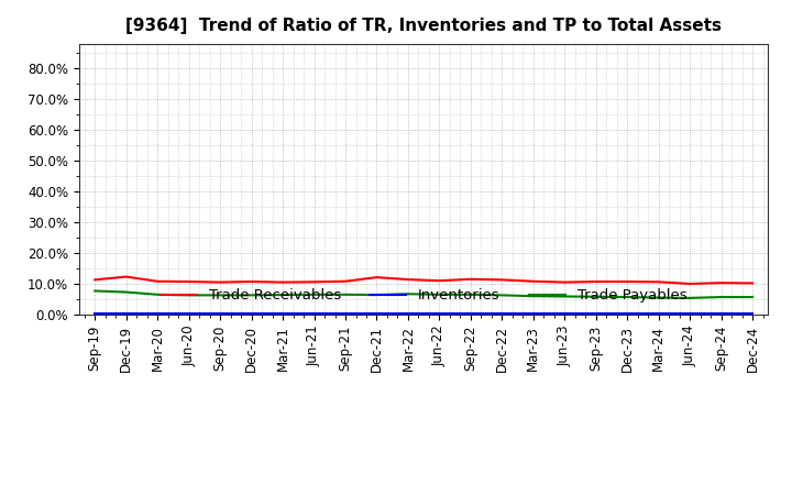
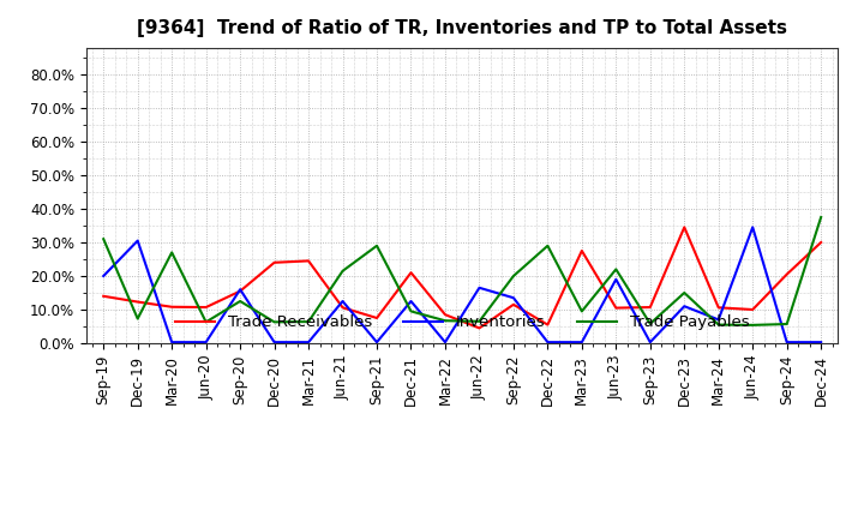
Trade Receivables/Sep-19: 11.3% -> 14.0%
Inventories/Sep-19: 0.3% -> 20.0%
Trade Payables/Sep-19: 7.7% -> 31.0%
Inventories/Dec-19: 0.3% -> 30.5%
Trade Payables/Mar-20: 6.5% -> 27.0%
Trade Receivables/Sep-20: 10.5% -> 15.5%
Inventories/Sep-20: 0.3% -> 16.0%
Trade Payables/Sep-20: 6.3% -> 12.5%
Trade Receivables/Dec-20: 10.7% -> 24.0%
Trade Receivables/Mar-21: 10.5% -> 24.5%
Inventories/Jun-21: 0.3% -> 12.5%
Trade Payables/Jun-21: 6.5% -> 21.5%
Trade Receivables/Sep-21: 10.8% -> 7.5%
Trade Payables/Sep-21: 6.5% -> 29.0%
Trade Receivables/Dec-21: 12.1% -> 21.0%
Inventories/Dec-21: 0.3% -> 12.5%
Trade Payables/Dec-21: 6.4% -> 9.5%
Trade Receivables/Mar-22: 11.4% -> 8.5%
Trade Receivables/Jun-22: 11.0% -> 4.5%
Inventories/Jun-22: 0.3% -> 16.5%
Inventories/Sep-22: 0.3% -> 13.5%
Trade Payables/Sep-22: 6.5% -> 20.0%
Trade Receivables/Dec-22: 11.3% -> 5.5%
Trade Payables/Dec-22: 6.3% -> 29.0%
Trade Receivables/Mar-23: 10.8% -> 27.5%
Trade Payables/Mar-23: 6.0% -> 9.5%
Inventories/Jun-23: 0.3% -> 19.0%
Trade Payables/Jun-23: 5.9% -> 22.0%
Trade Receivables/Dec-23: 10.7% -> 34.5%
Inventories/Dec-23: 0.3% -> 11.0%
Trade Payables/Dec-23: 5.7% -> 15.0%
Inventories/Mar-24: 0.3% -> 7.0%
Inventories/Jun-24: 0.3% -> 34.5%
Trade Receivables/Sep-24: 10.3% -> 20.5%
Trade Receivables/Dec-24: 10.2% -> 30.0%
Trade Payables/Dec-24: 5.7% -> 37.5%
